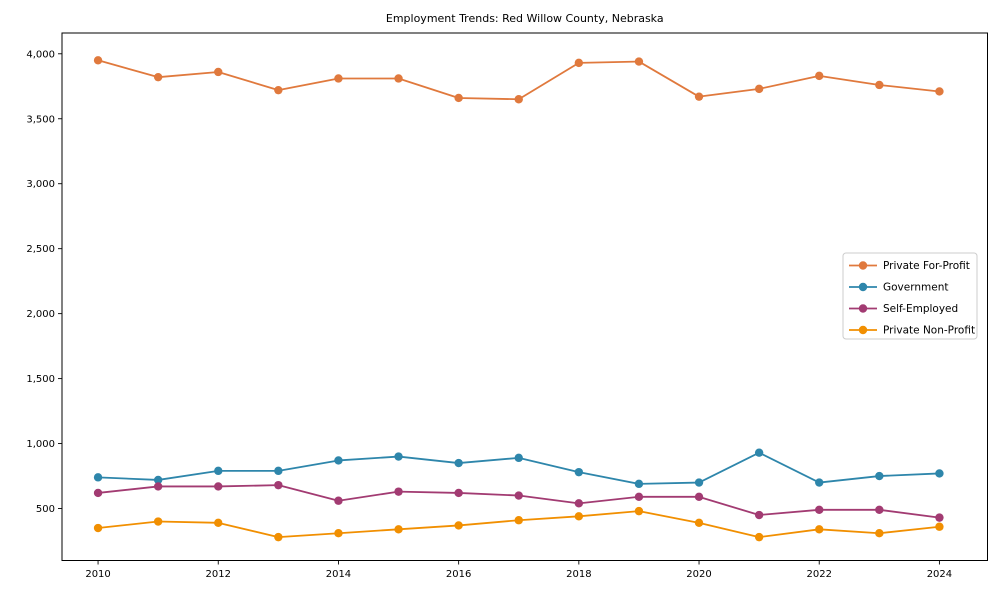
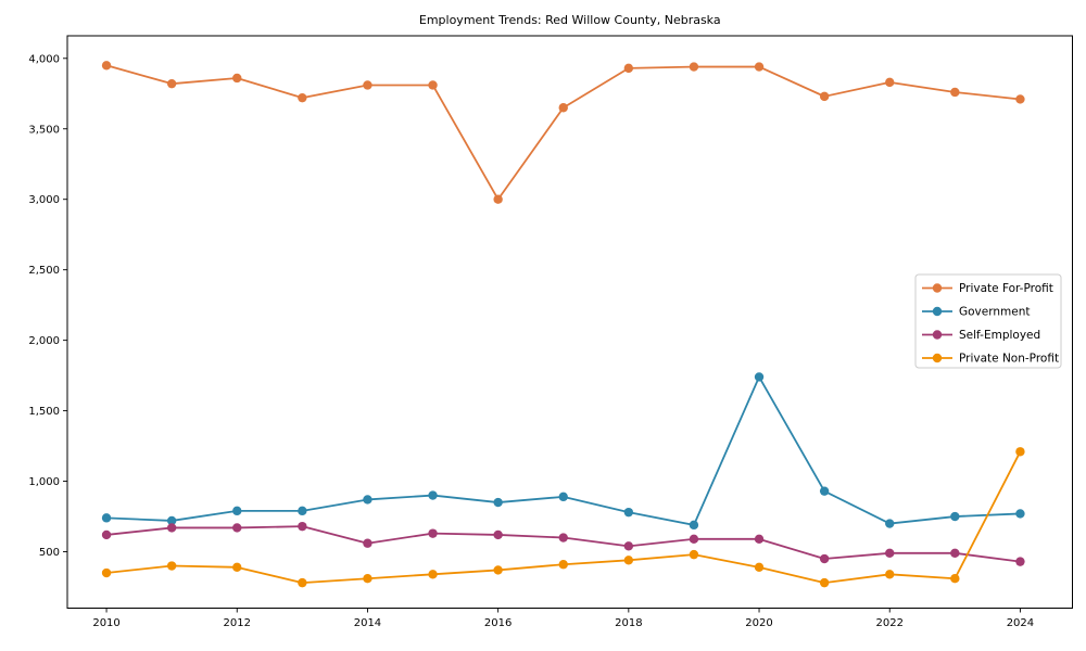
Private For-Profit/2016: 3660 -> 3000
Private For-Profit/2020: 3670 -> 3940
Government/2020: 700 -> 1740
Private Non-Profit/2024: 360 -> 1210
